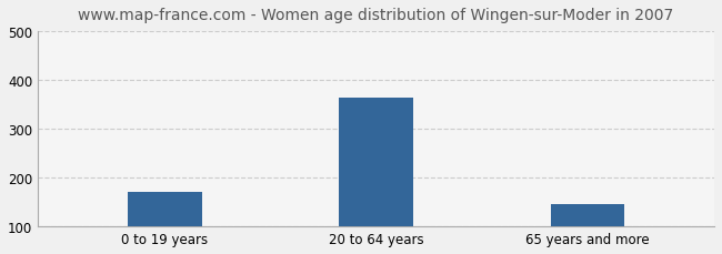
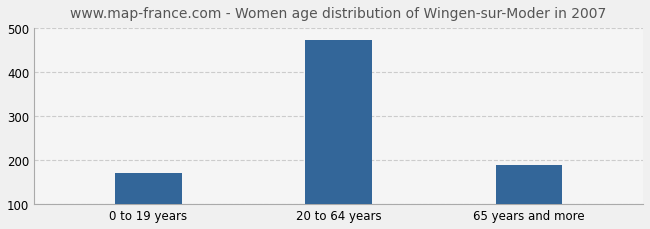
20 to 64 years: 365 -> 472
65 years and more: 145 -> 188
